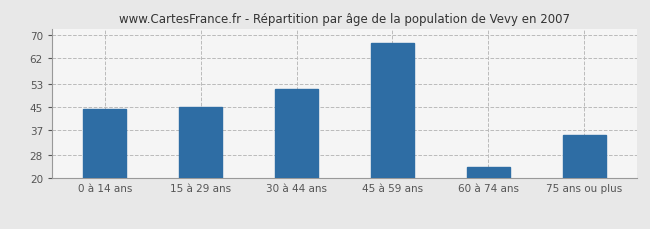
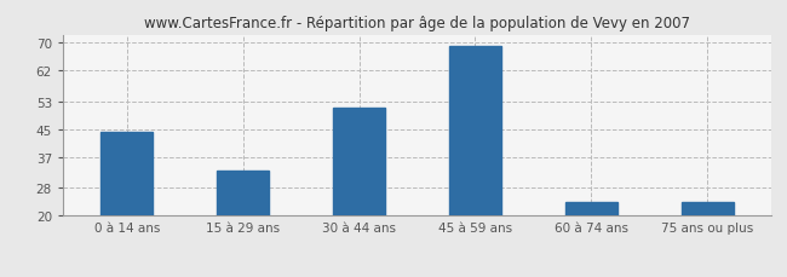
15 à 29 ans: 45 -> 33
45 à 59 ans: 67 -> 69
75 ans ou plus: 35 -> 24
